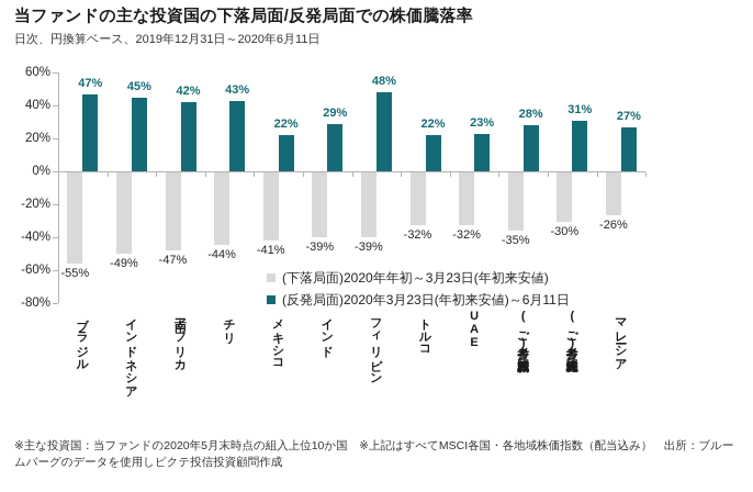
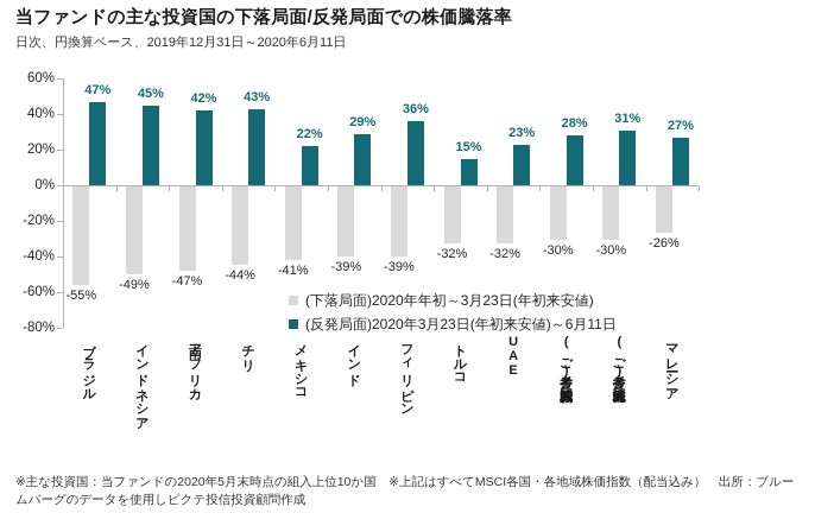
(反発局面)2020年3月23日(年初来安値)～6月11日/フィリピン: 48% -> 36%
(反発局面)2020年3月23日(年初来安値)～6月11日/トルコ: 22% -> 15%
(下落局面)2020年年初～3月23日(年初来安値)/(ご参考)新興国株式: -35% -> -30%
